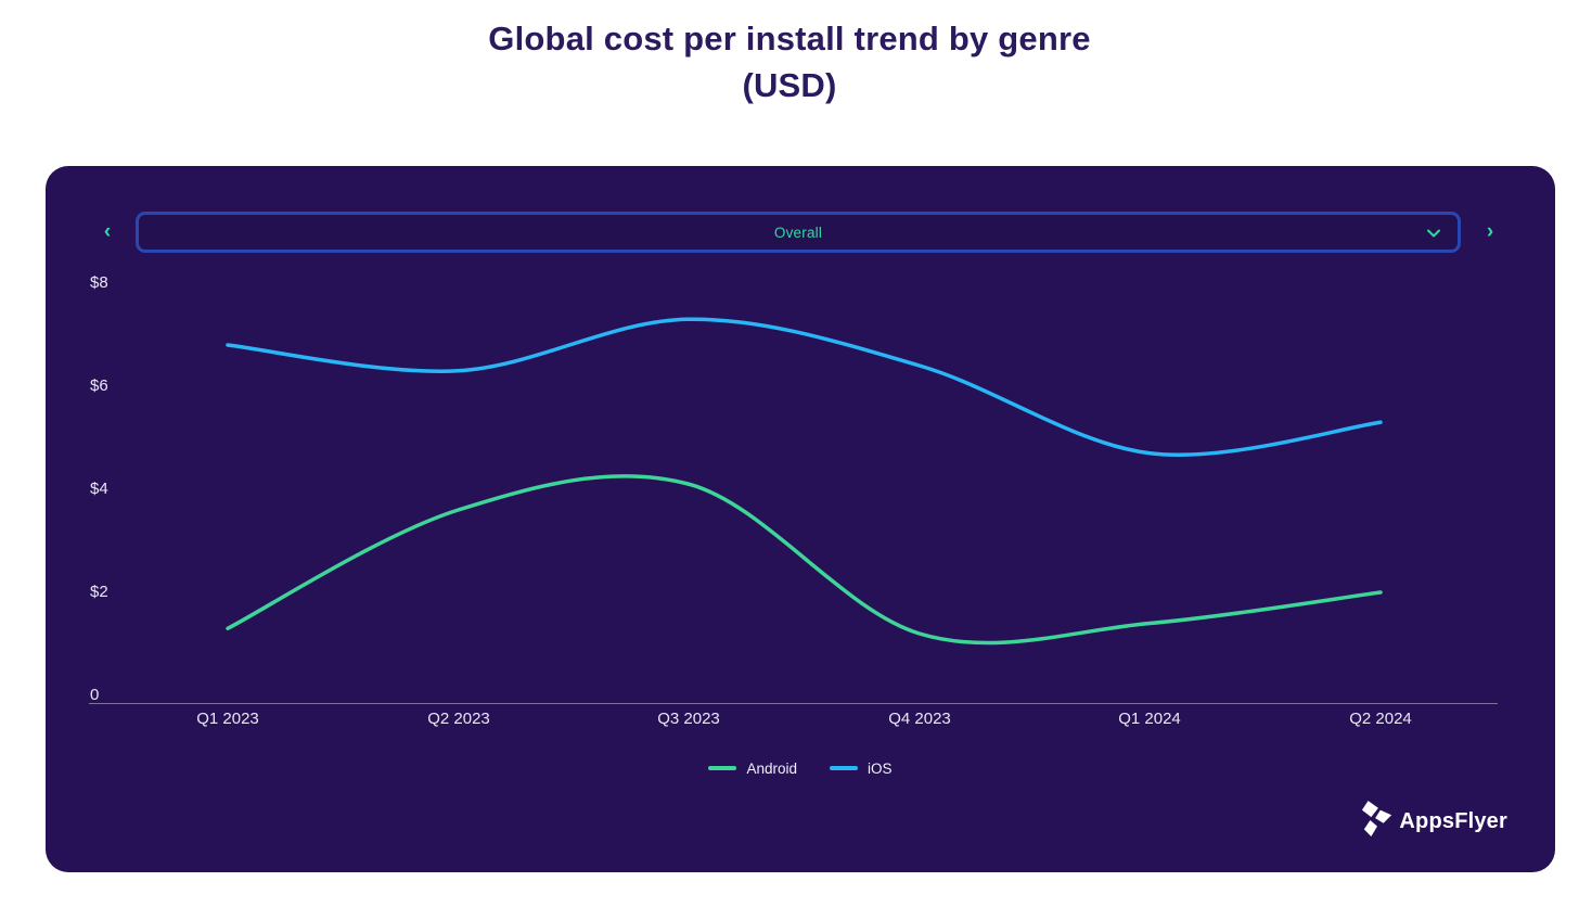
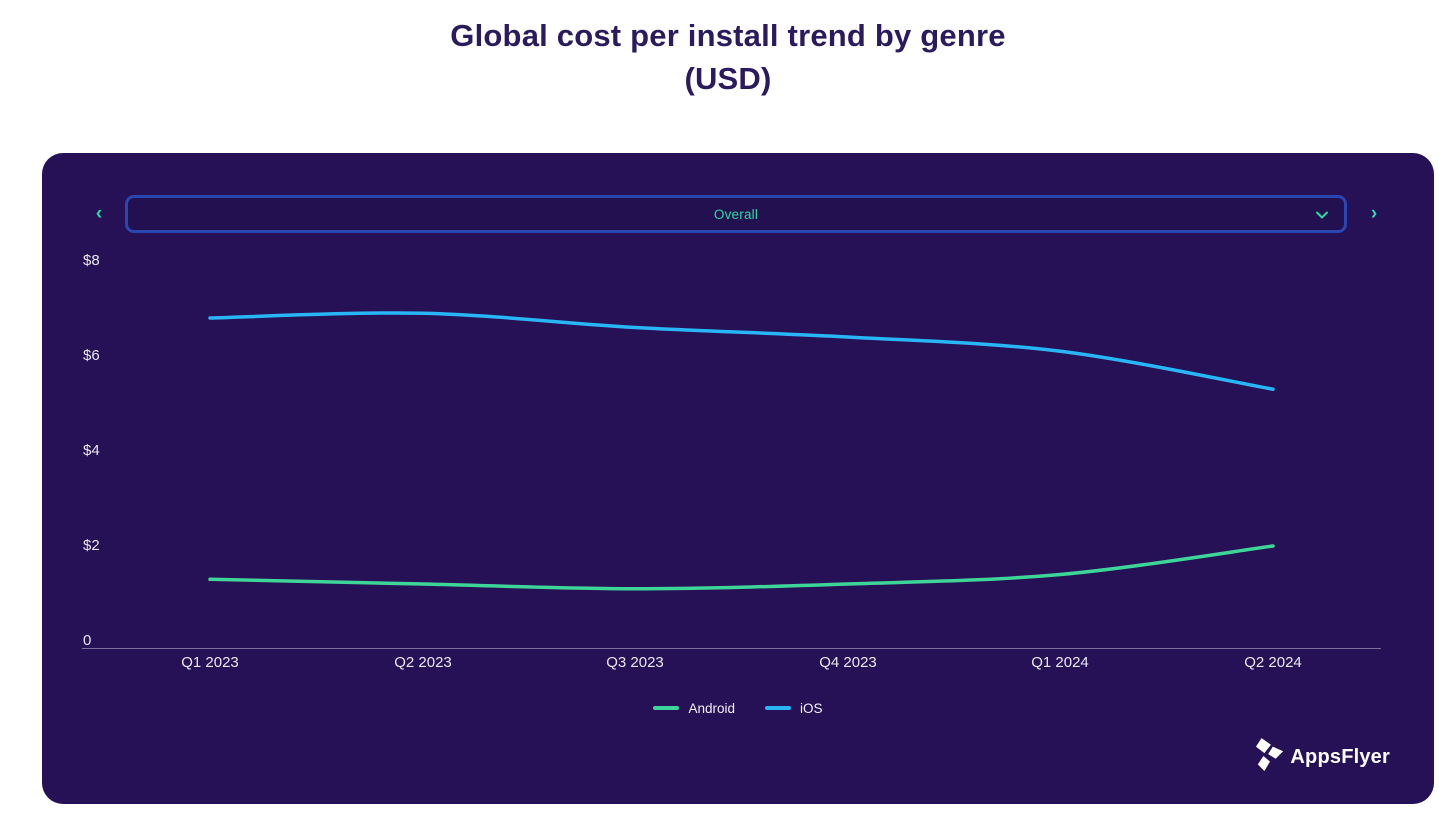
Android/Q2 2023: $3.6 -> $1.2
iOS/Q2 2023: $6.3 -> $6.9
Android/Q3 2023: $4.1 -> $1.1
iOS/Q3 2023: $7.3 -> $6.6
iOS/Q1 2024: $4.7 -> $6.1
